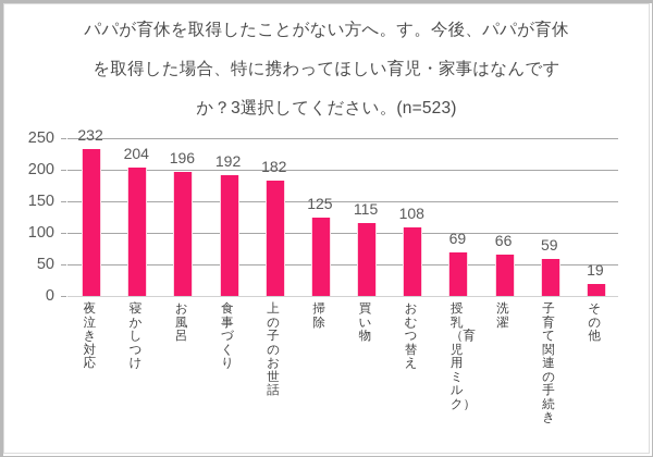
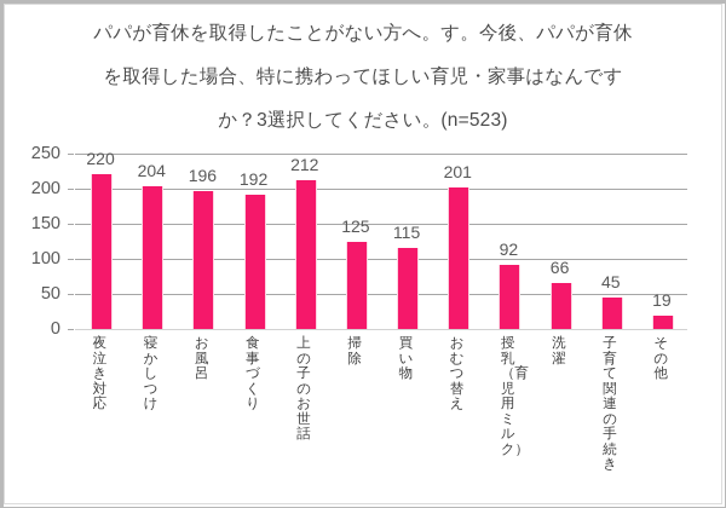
夜泣き対応: 232 -> 220
上の子のお世話: 182 -> 212
おむつ替え: 108 -> 201
授乳（育児用ミルク）: 69 -> 92
子育て関連の手続き: 59 -> 45
